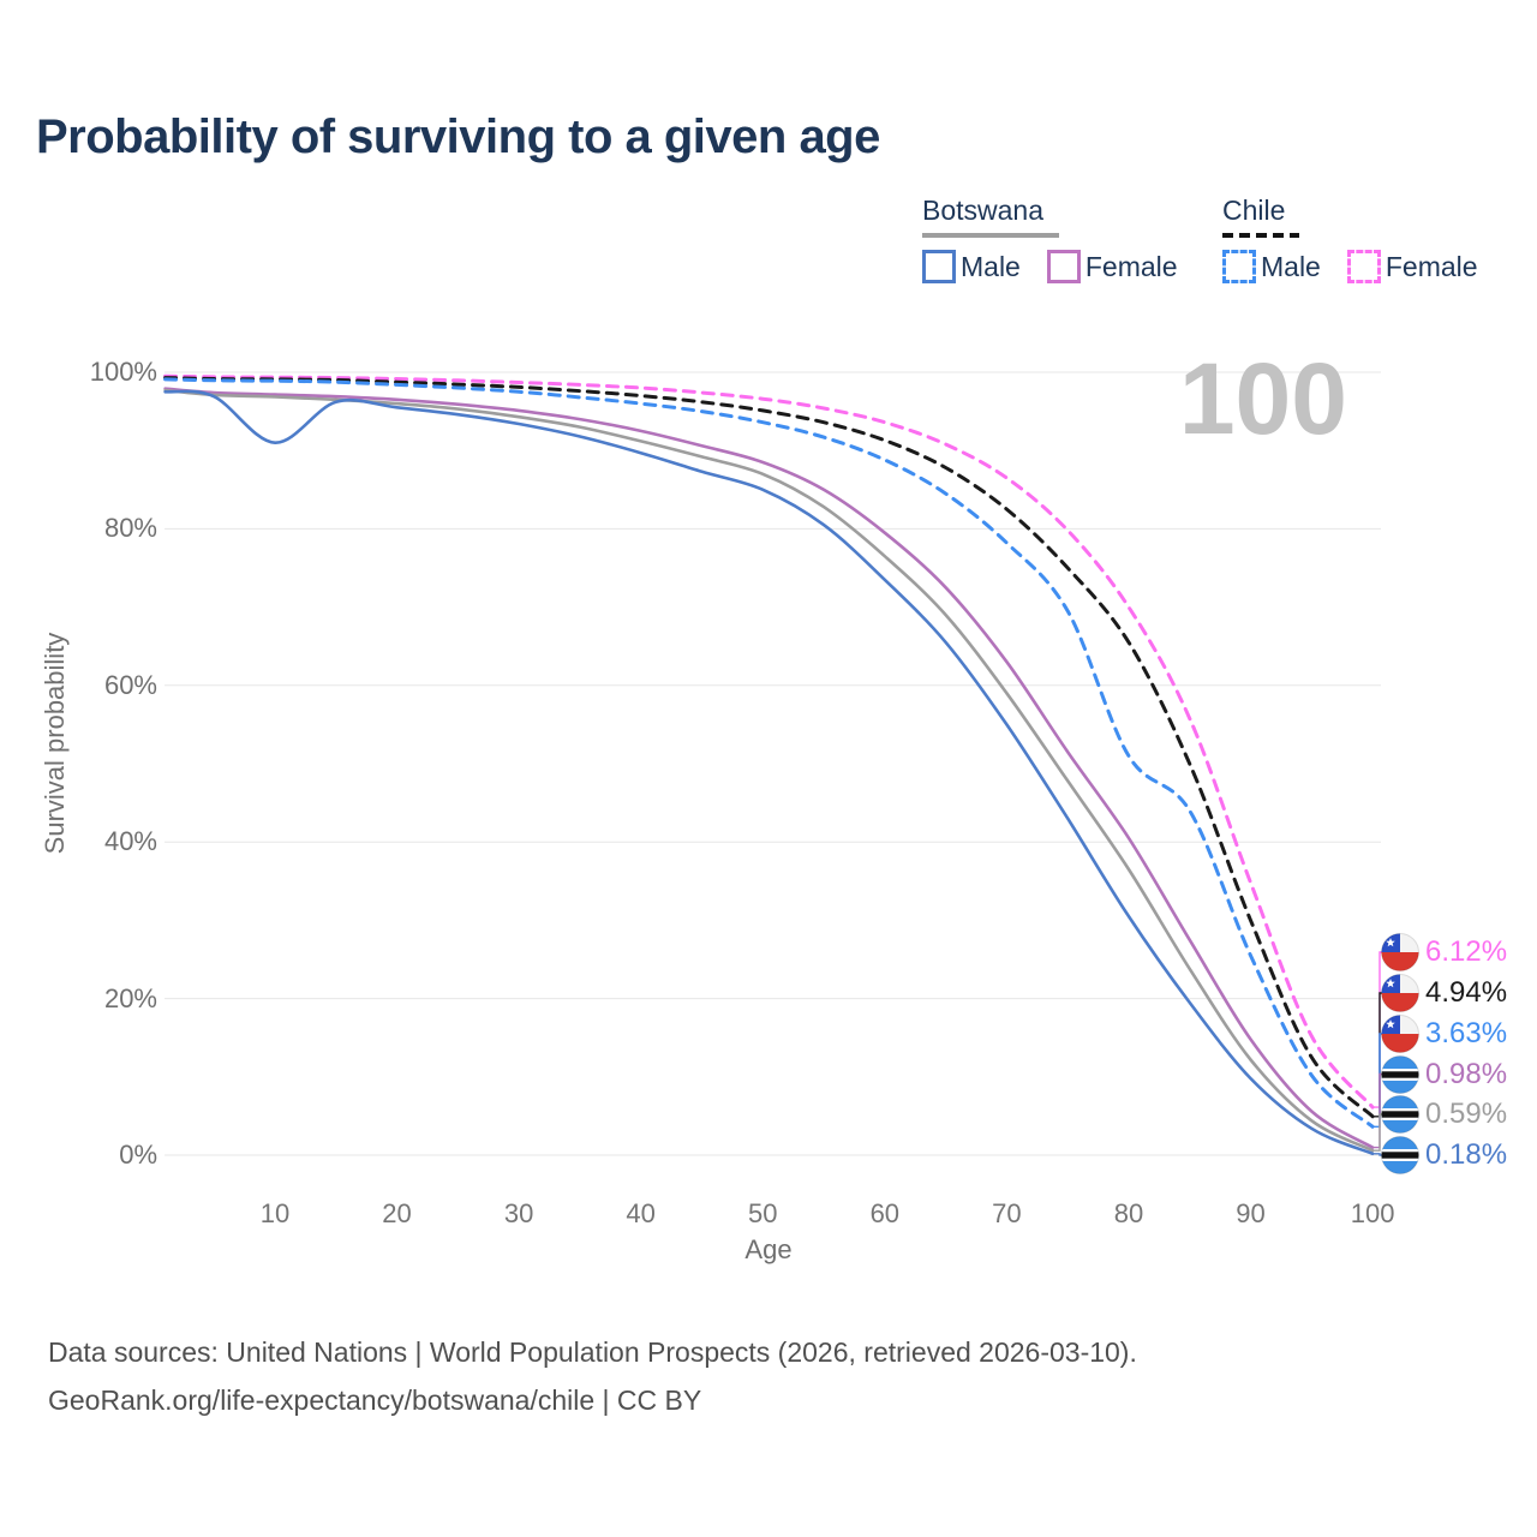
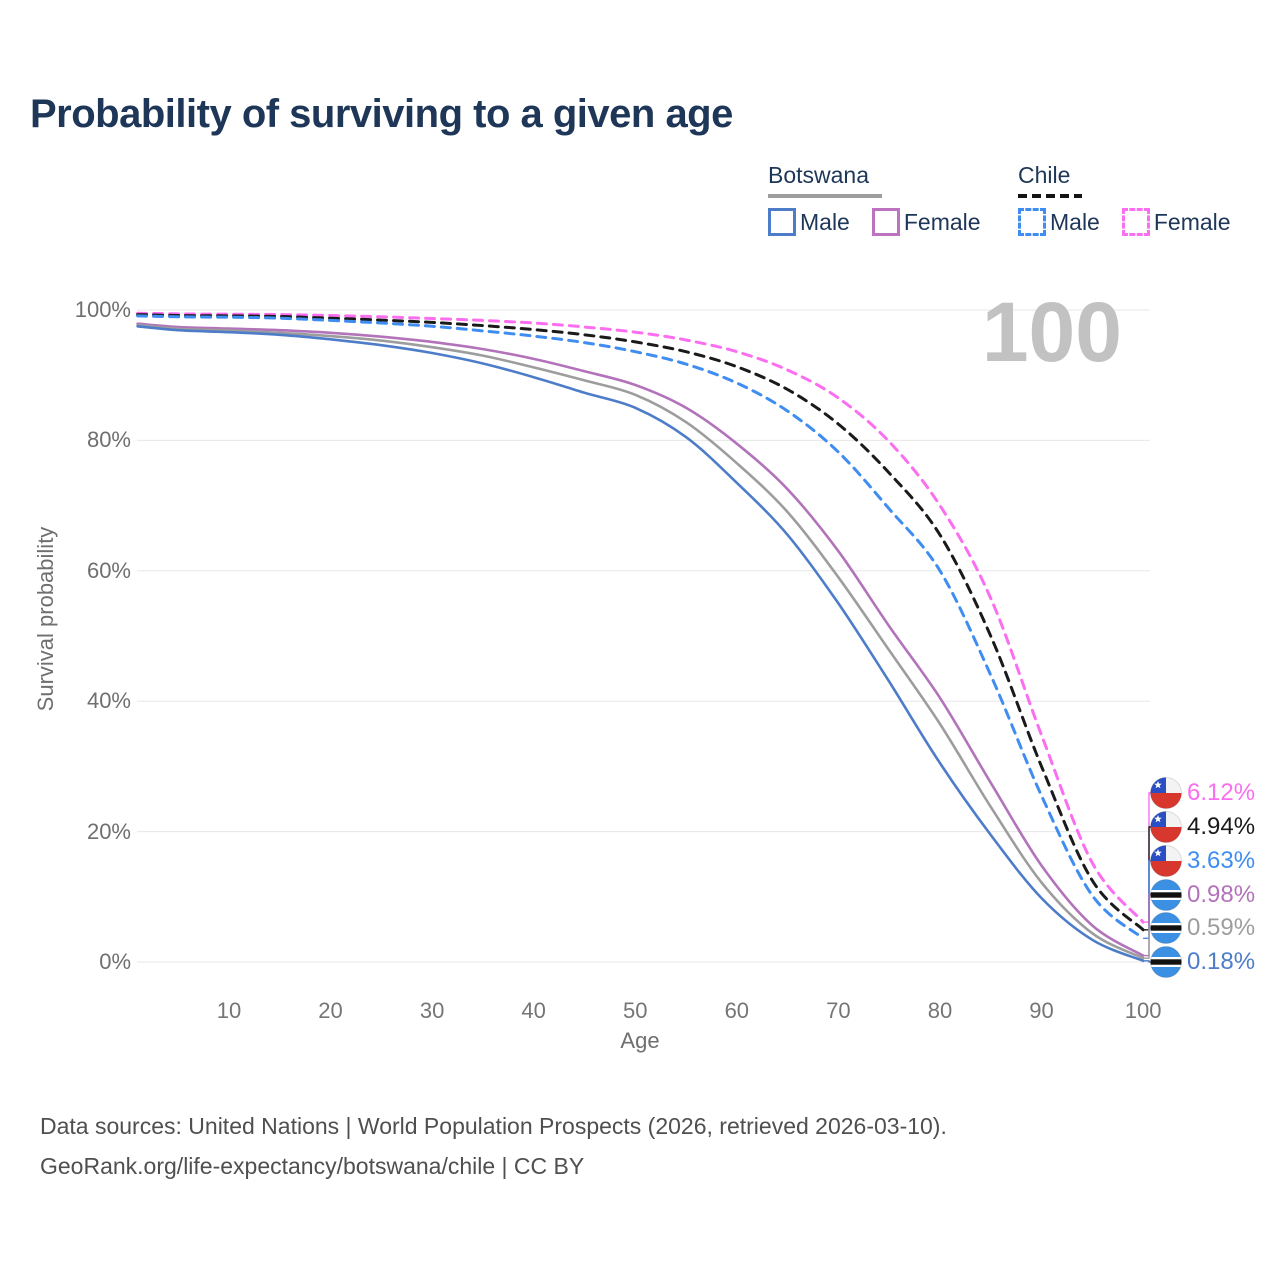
Botswana Male/10: 91% -> 97%
Chile Male/80: 51% -> 60%
